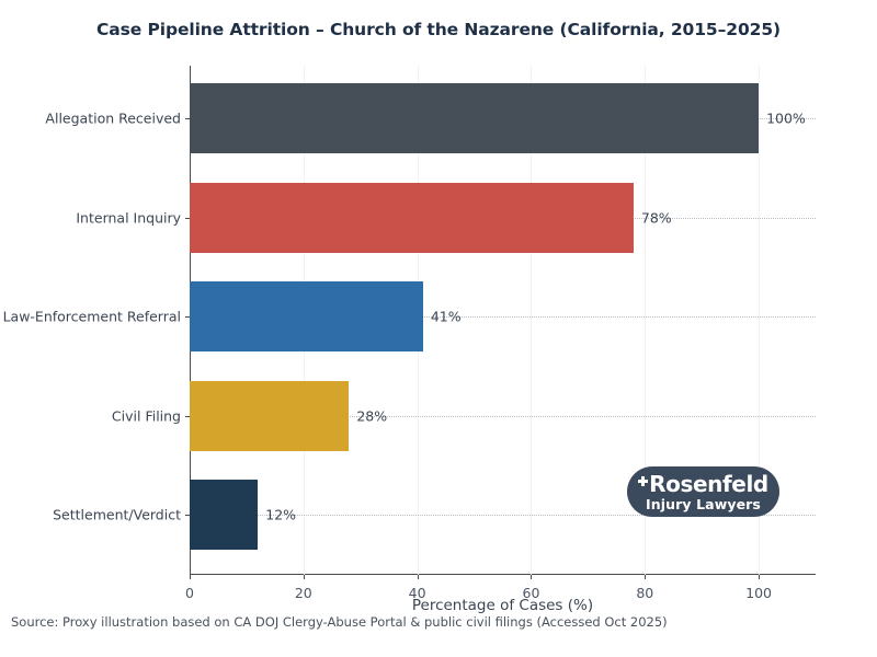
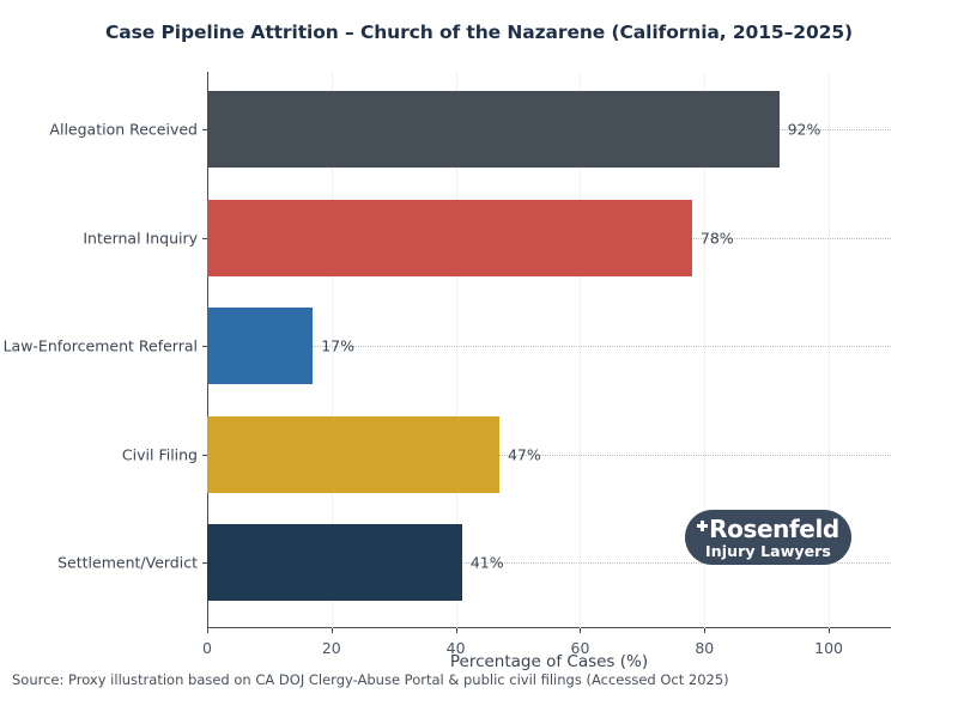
Allegation Received: 100% -> 92%
Law-Enforcement Referral: 41% -> 17%
Civil Filing: 28% -> 47%
Settlement/Verdict: 12% -> 41%
